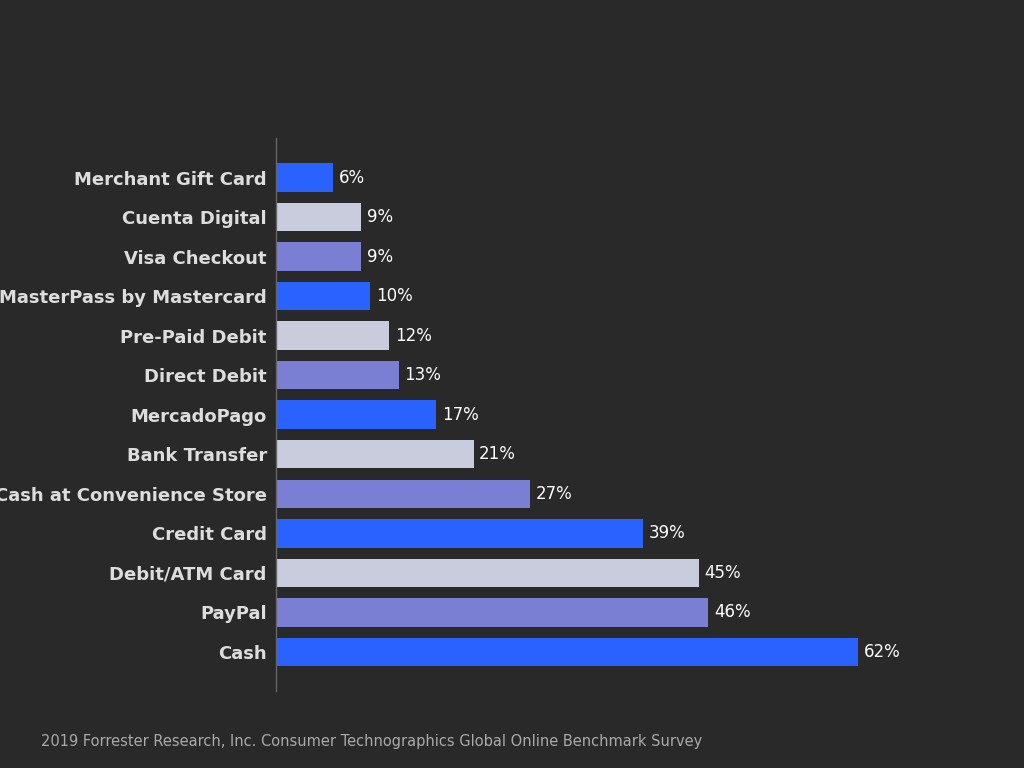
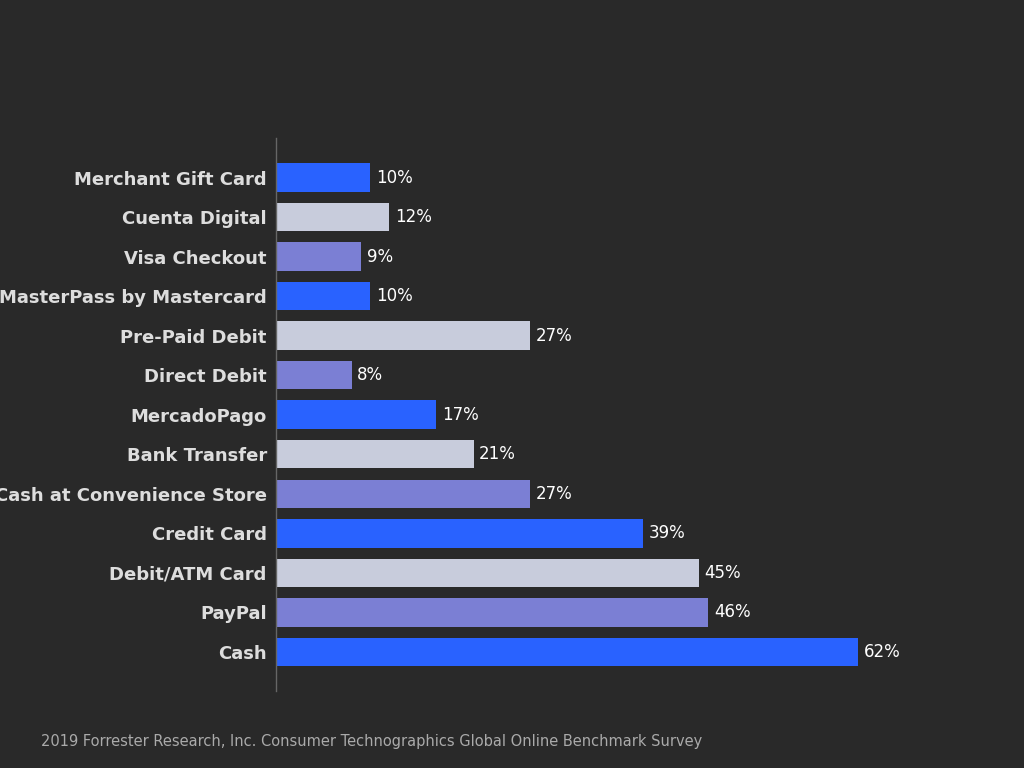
Merchant Gift Card: 6% -> 10%
Cuenta Digital: 9% -> 12%
Pre-Paid Debit: 12% -> 27%
Direct Debit: 13% -> 8%
